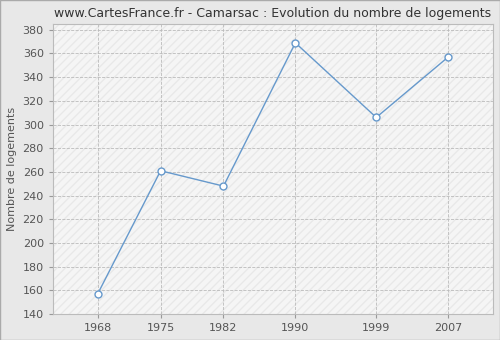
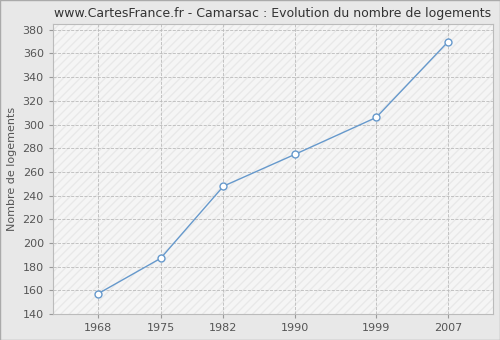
1975: 261 -> 187
1990: 369 -> 275
2007: 357 -> 370
